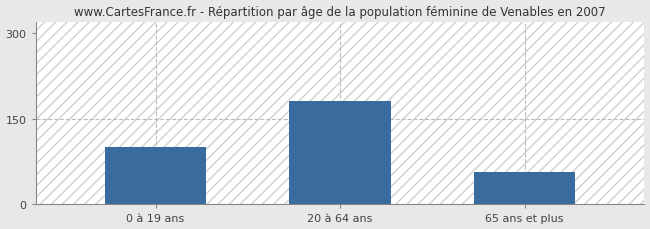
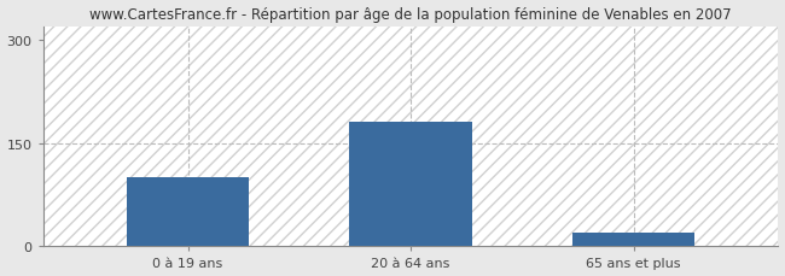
65 ans et plus: 56 -> 20
